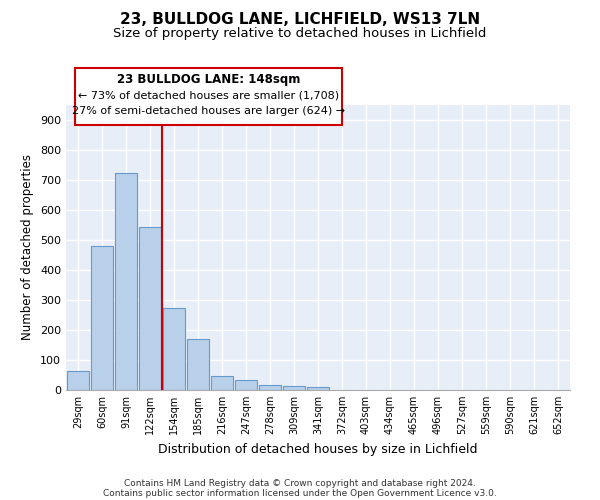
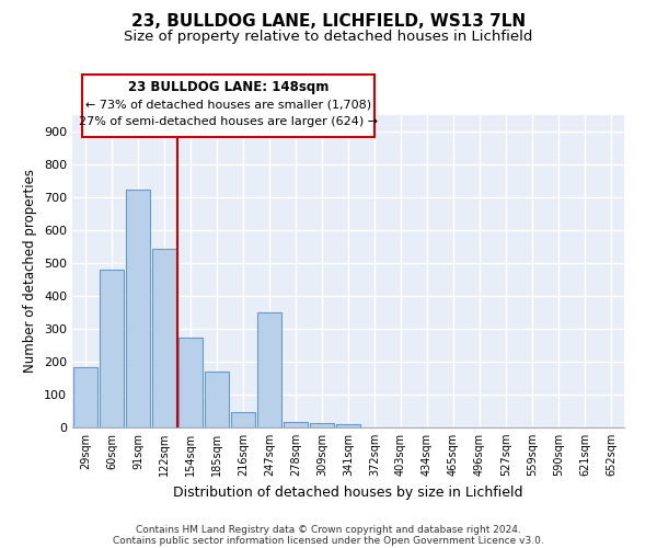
29sqm: 62 -> 185
247sqm: 35 -> 350
